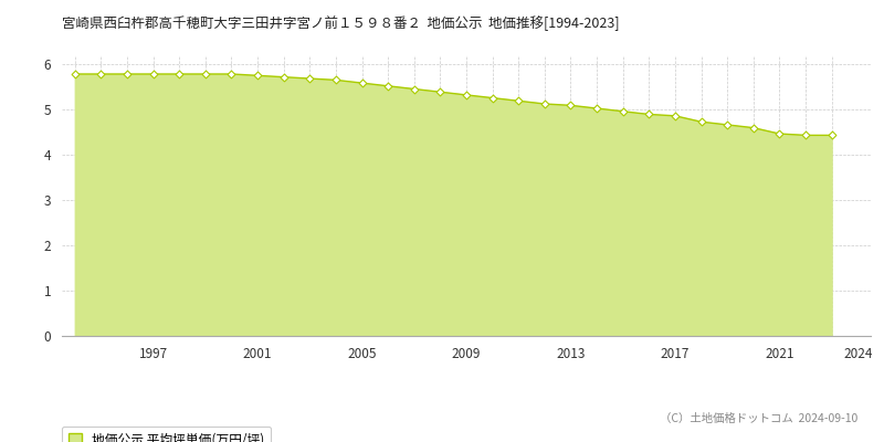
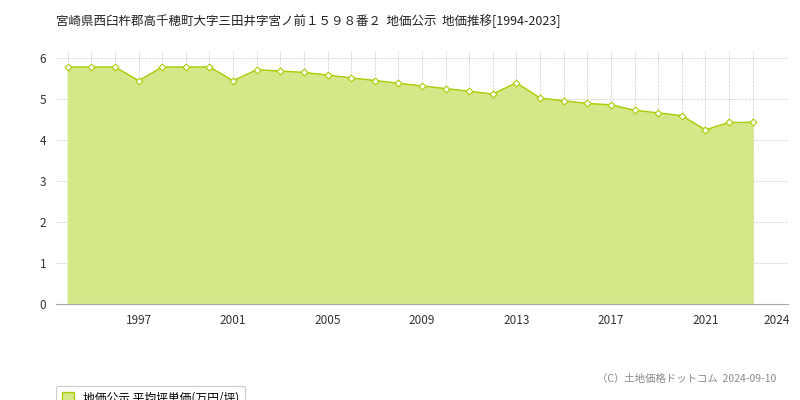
1997: 5.79 -> 5.45
2001: 5.75 -> 5.45
2013: 5.09 -> 5.40
2021: 4.47 -> 4.25
